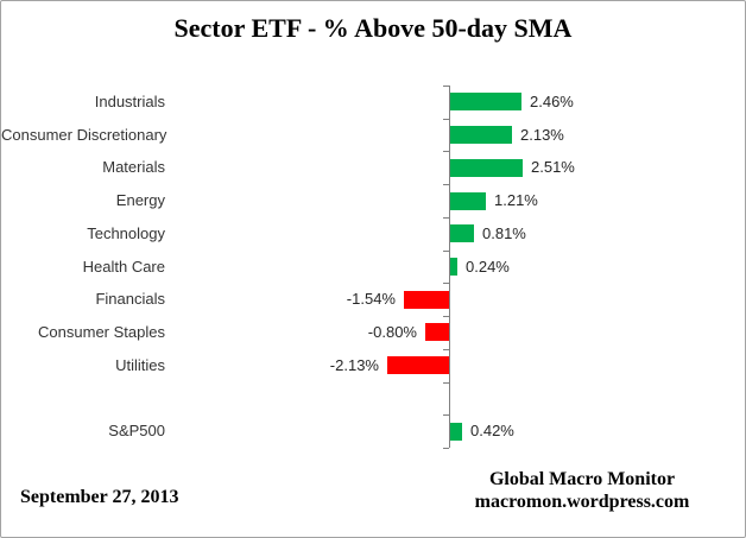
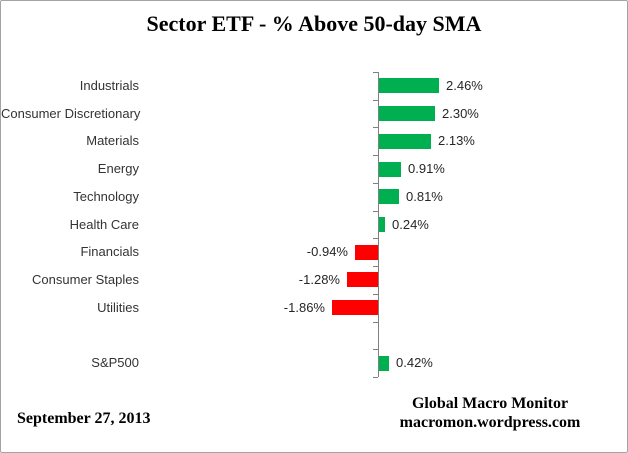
Consumer Discretionary: 2.13% -> 2.30%
Materials: 2.51% -> 2.13%
Energy: 1.21% -> 0.91%
Financials: -1.54% -> -0.94%
Consumer Staples: -0.80% -> -1.28%
Utilities: -2.13% -> -1.86%
